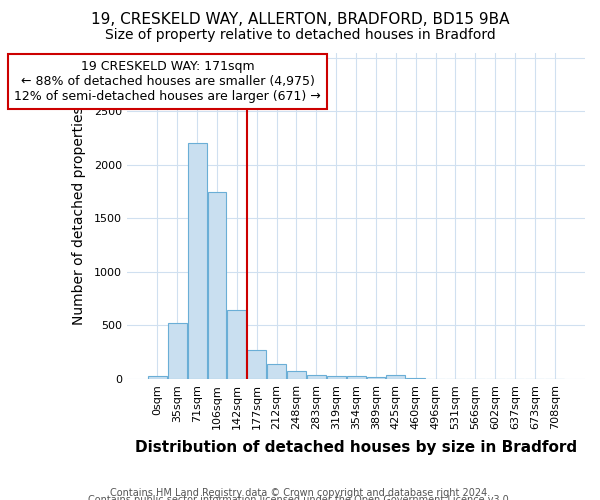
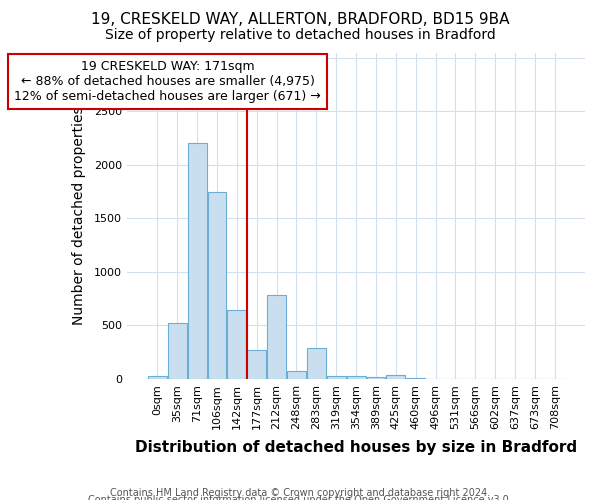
212sqm: 140 -> 780
283sqm: 40 -> 290
